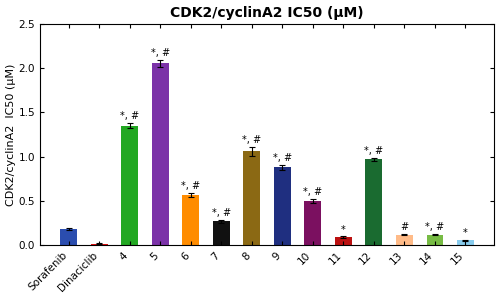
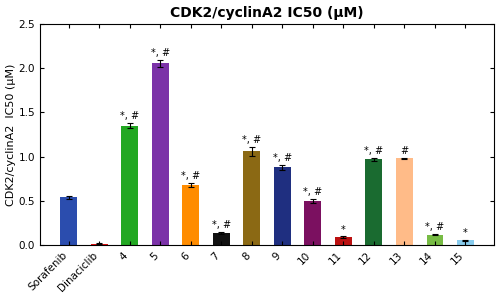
Sorafenib: 0.18 -> 0.54
6: 0.57 -> 0.68
7: 0.27 -> 0.14
13: 0.12 -> 0.98
